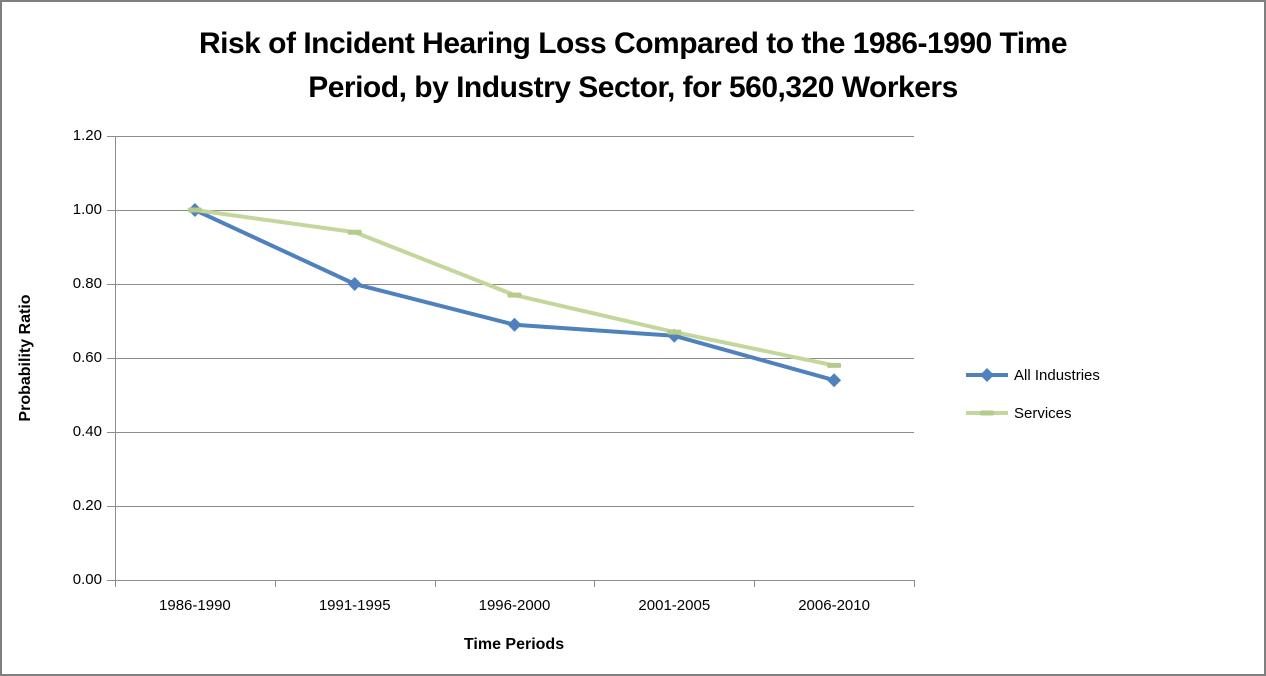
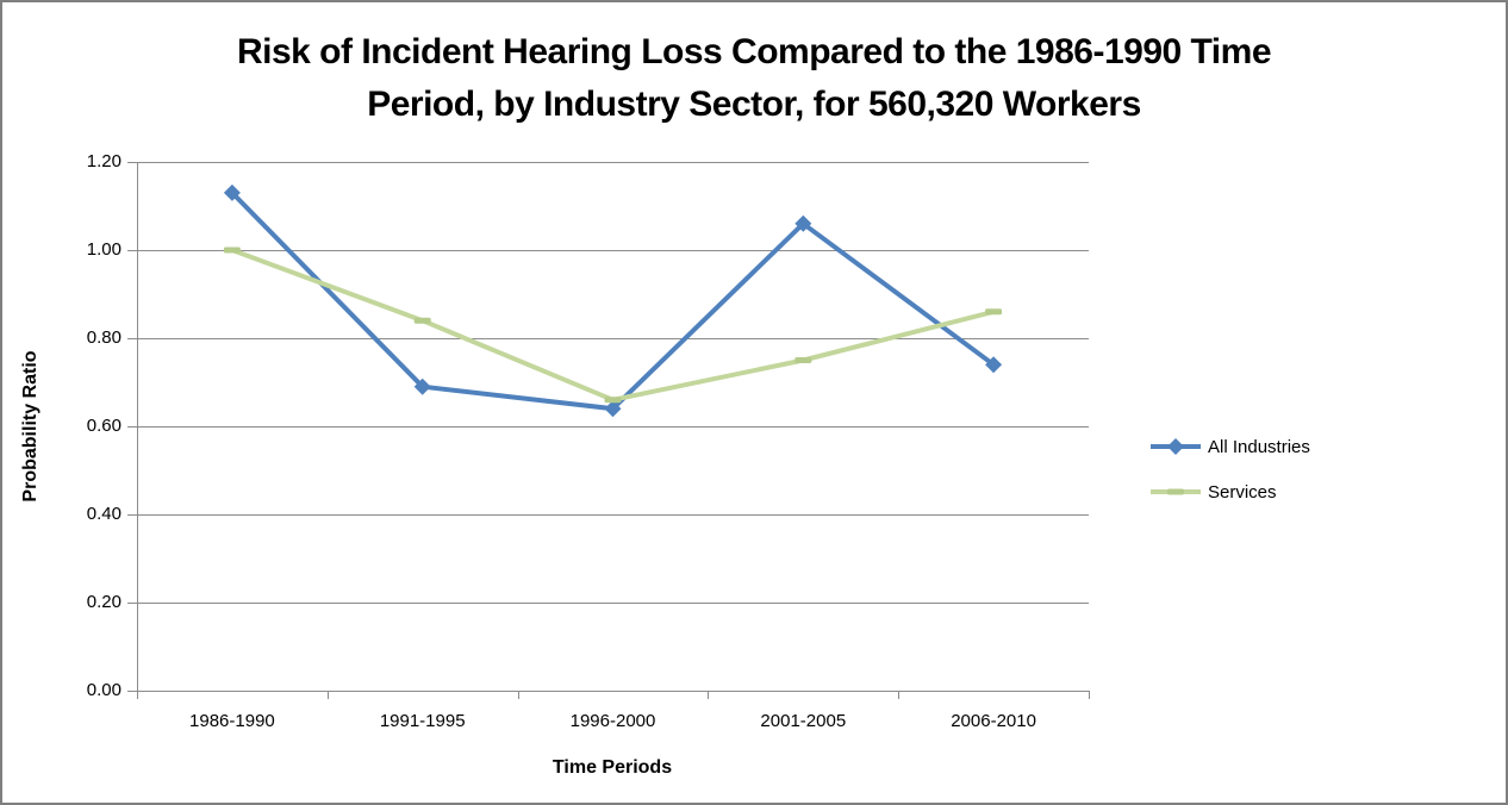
All Industries/1986-1990: 1.00 -> 1.13
All Industries/1991-1995: 0.80 -> 0.69
Services/1991-1995: 0.94 -> 0.84
All Industries/1996-2000: 0.69 -> 0.64
Services/1996-2000: 0.77 -> 0.66
All Industries/2001-2005: 0.66 -> 1.06
Services/2001-2005: 0.67 -> 0.75
All Industries/2006-2010: 0.54 -> 0.74
Services/2006-2010: 0.58 -> 0.86
